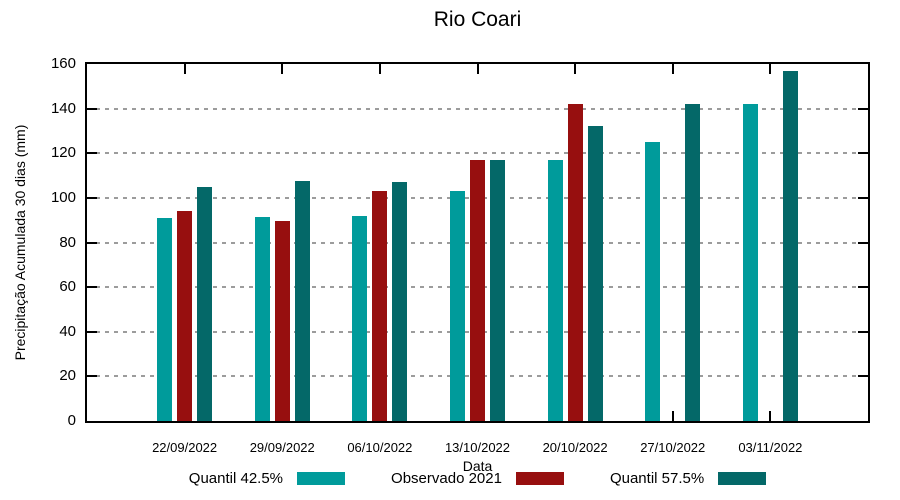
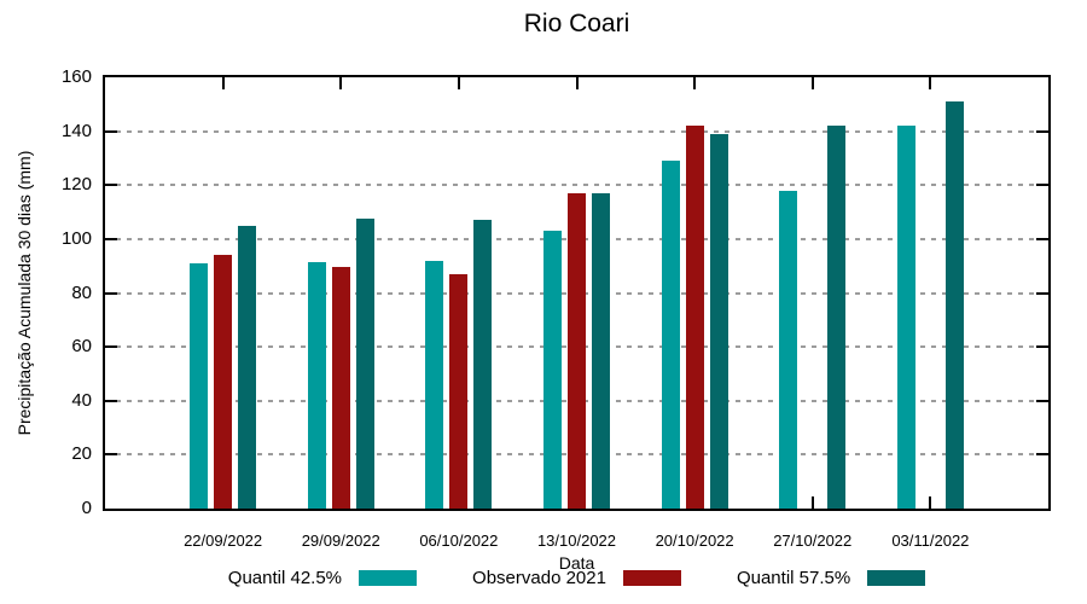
Observado 2021/06/10/2022: 103 -> 87
Quantil 42.5%/20/10/2022: 117 -> 129
Quantil 57.5%/20/10/2022: 132 -> 139
Quantil 42.5%/27/10/2022: 125 -> 118
Quantil 57.5%/03/11/2022: 157 -> 151
